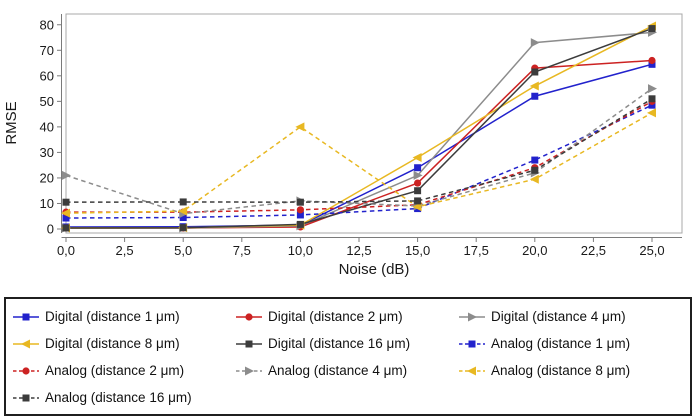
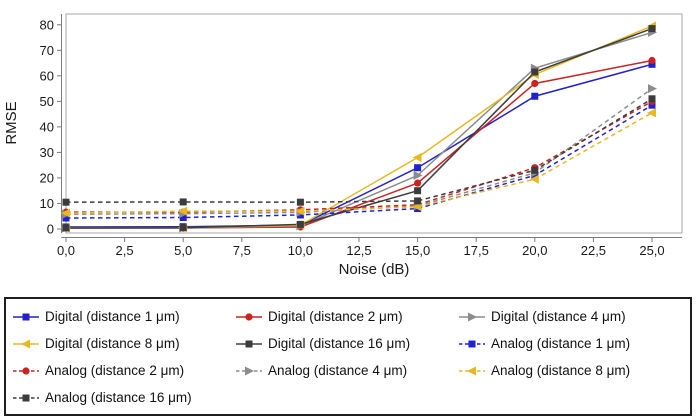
Analog (distance 4 μm)/0: 21 -> 6
Analog (distance 4 μm)/10: 11 -> 6
Analog (distance 8 μm)/10: 40 -> 7
Digital (distance 2 μm)/20: 63 -> 57
Digital (distance 4 μm)/20: 73 -> 63
Digital (distance 8 μm)/20: 56 -> 60
Analog (distance 1 μm)/20: 27 -> 21
